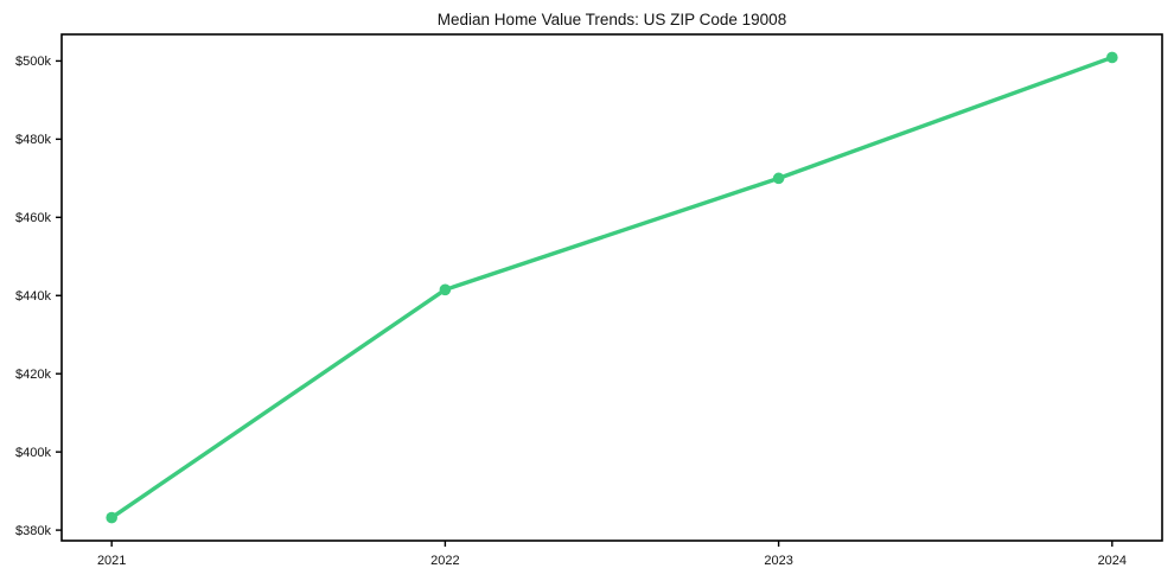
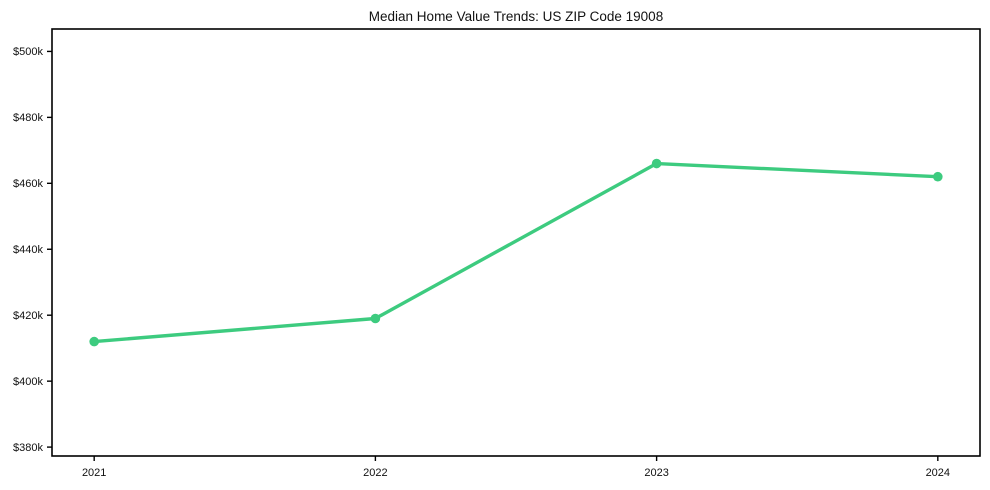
2021: $383k -> $412k
2022: $442k -> $419k
2023: $470k -> $466k
2024: $501k -> $462k
